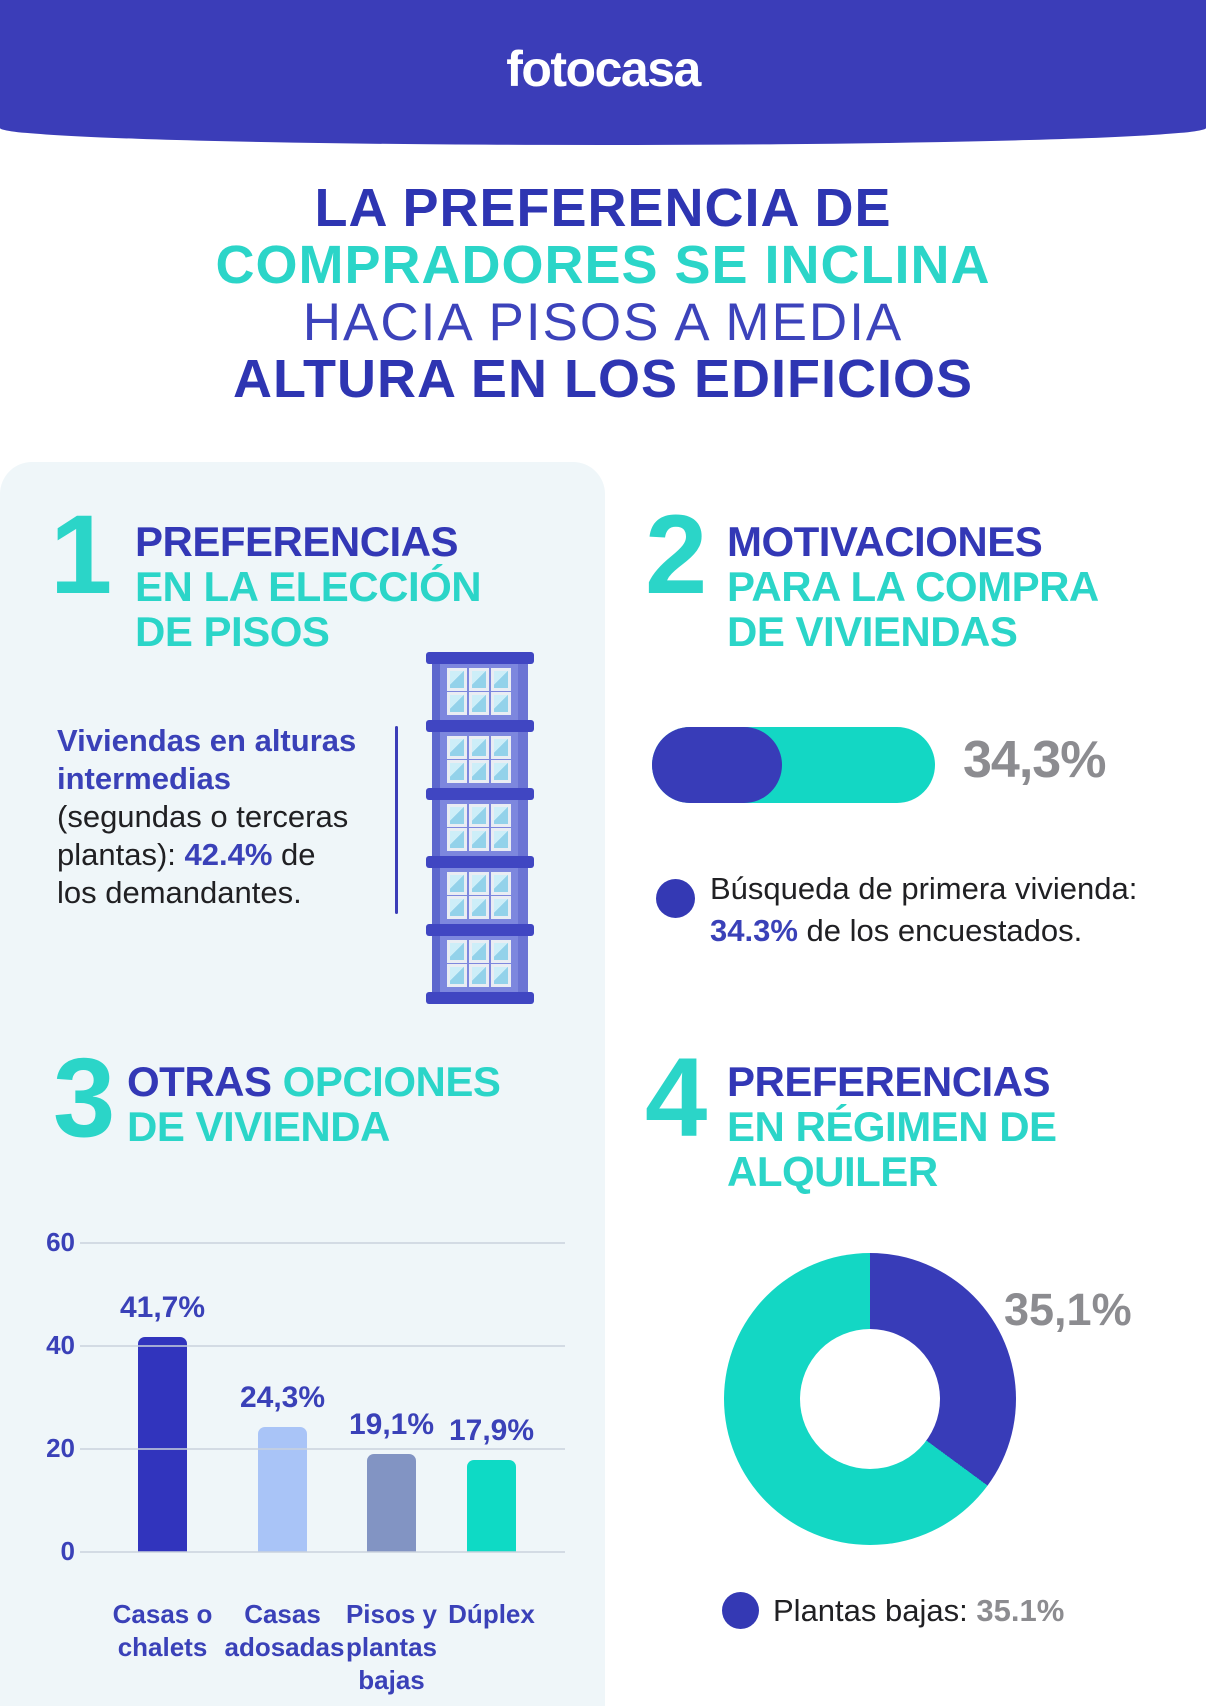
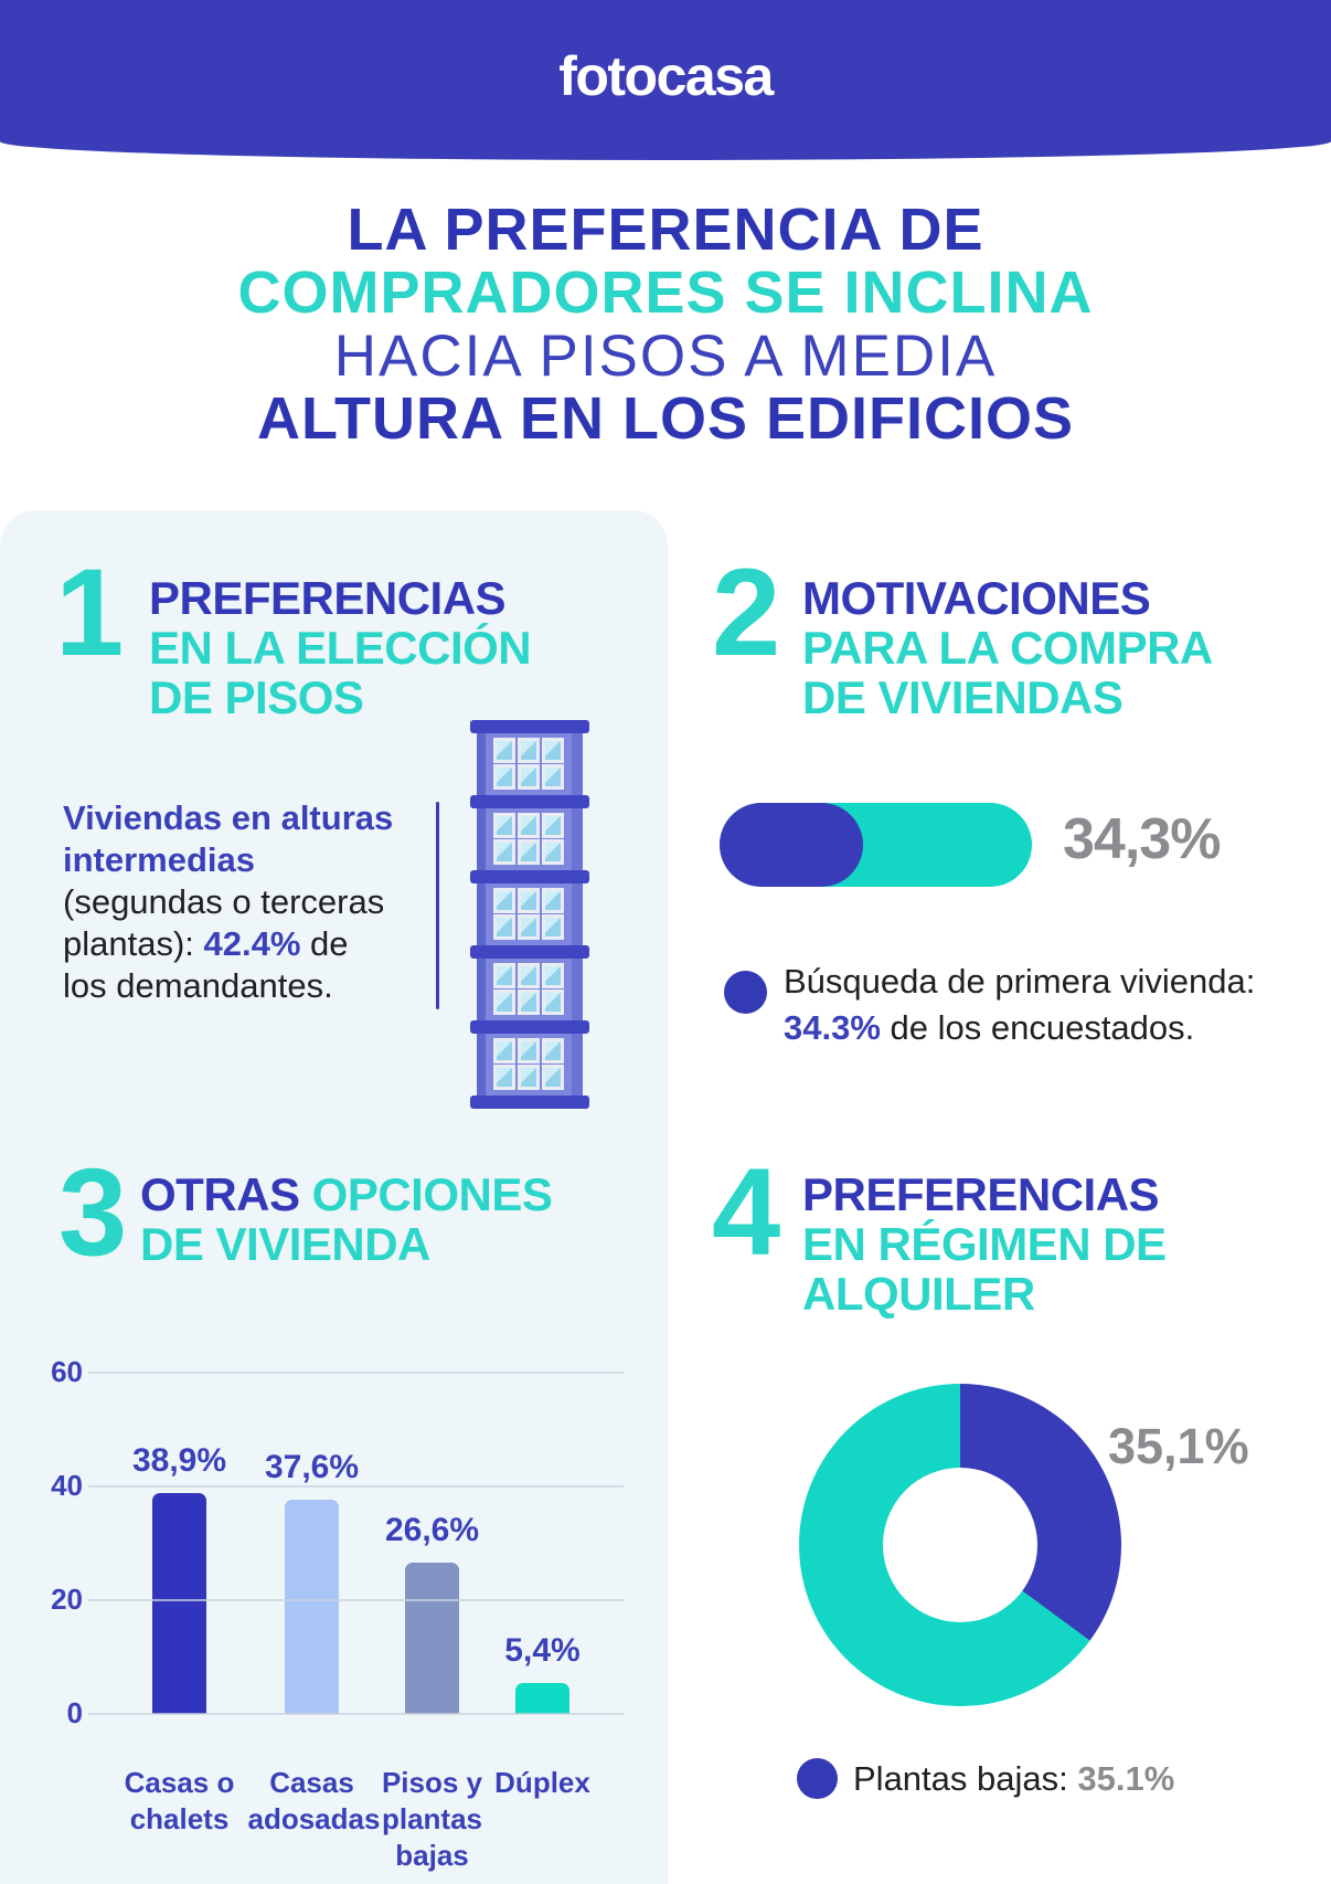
OTRAS OPCIONES DE VIVIENDA/Casas o chalets: 41,7% -> 38,9%
OTRAS OPCIONES DE VIVIENDA/Casas adosadas: 24,3% -> 37,6%
OTRAS OPCIONES DE VIVIENDA/Pisos y plantas bajas: 19,1% -> 26,6%
OTRAS OPCIONES DE VIVIENDA/Dúplex: 17,9% -> 5,4%
